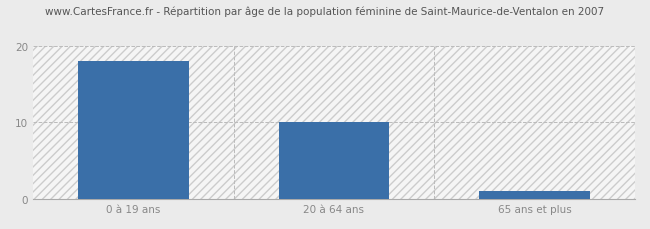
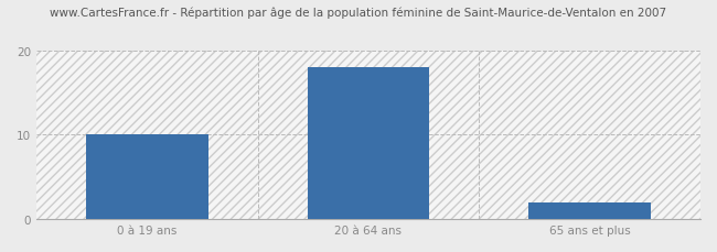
0 à 19 ans: 18 -> 10
20 à 64 ans: 10 -> 18
65 ans et plus: 1 -> 2
